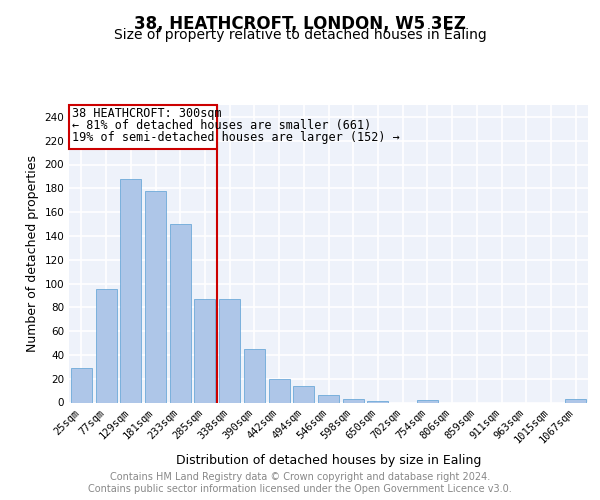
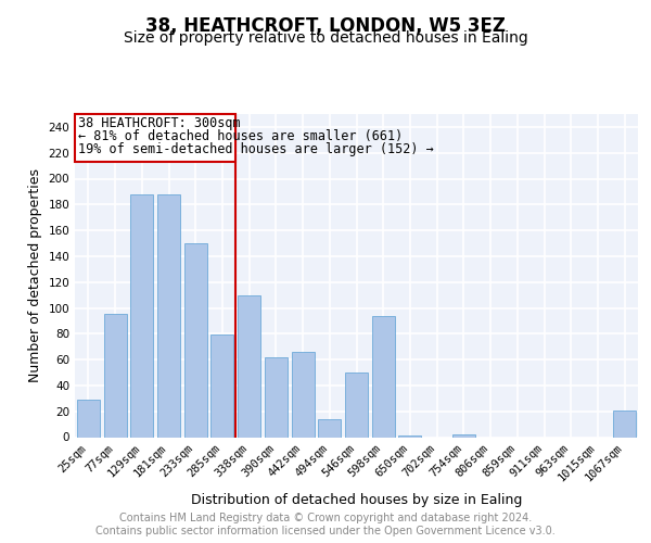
181sqm: 178 -> 188
285sqm: 87 -> 79
338sqm: 87 -> 110
390sqm: 45 -> 62
442sqm: 20 -> 66
546sqm: 6 -> 50
598sqm: 3 -> 94
1067sqm: 3 -> 21
